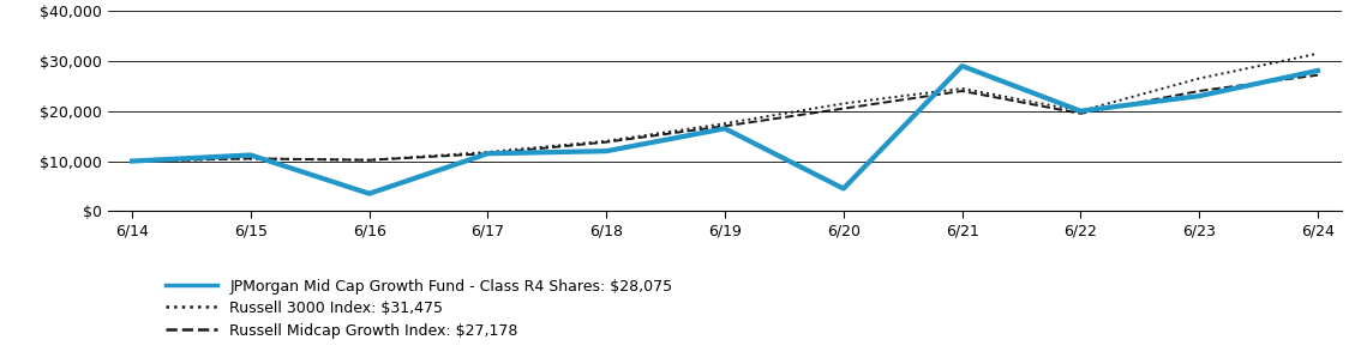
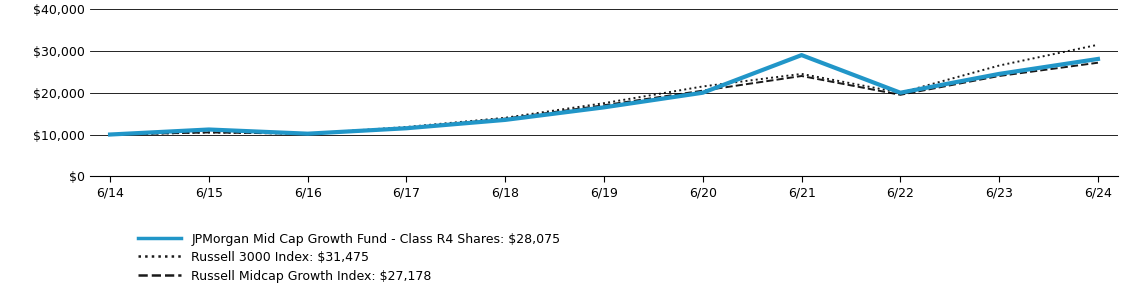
JPMorgan Mid Cap Growth Fund - Class R4 Shares: $28,075/6/16: $3,500 -> $10,200
JPMorgan Mid Cap Growth Fund - Class R4 Shares: $28,075/6/18: $12,000 -> $13,500
JPMorgan Mid Cap Growth Fund - Class R4 Shares: $28,075/6/20: $4,500 -> $20,000
JPMorgan Mid Cap Growth Fund - Class R4 Shares: $28,075/6/23: $23,000 -> $24,500
